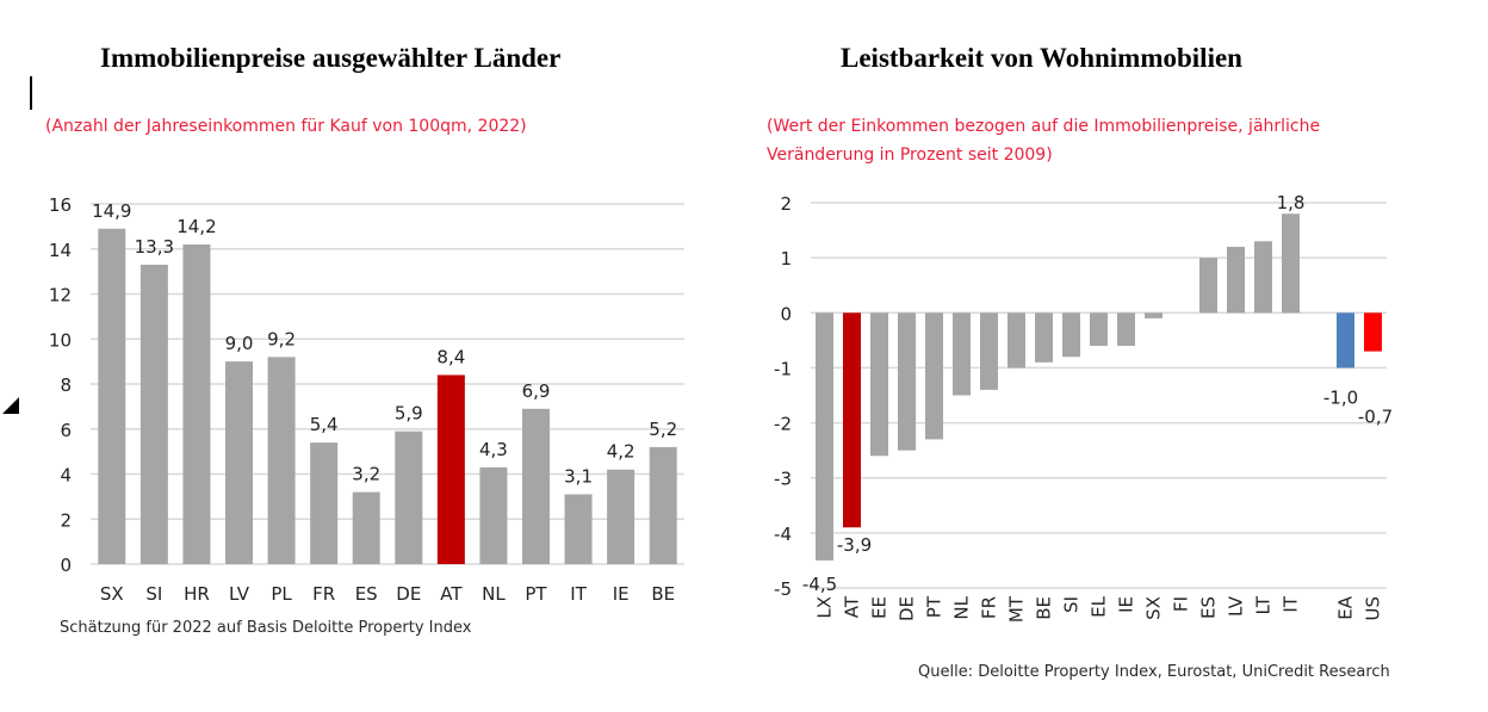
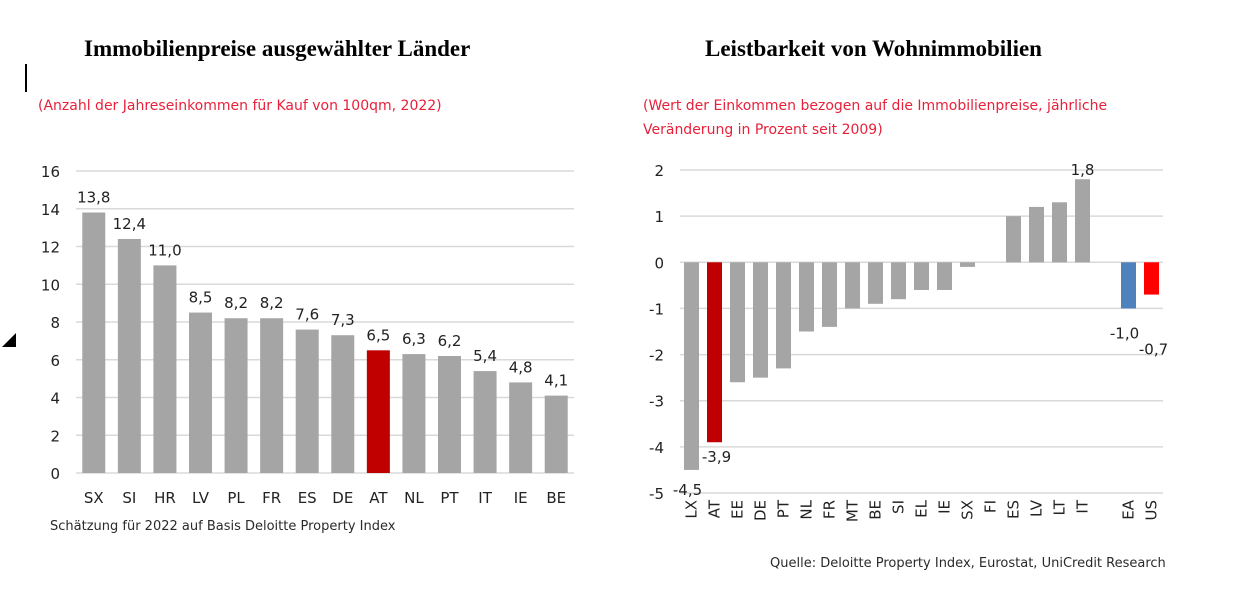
Immobilienpreise ausgewählter Länder/SX: 14,9 -> 13,8
Immobilienpreise ausgewählter Länder/SI: 13,3 -> 12,4
Immobilienpreise ausgewählter Länder/HR: 14,2 -> 11,0
Immobilienpreise ausgewählter Länder/LV: 9,0 -> 8,5
Immobilienpreise ausgewählter Länder/PL: 9,2 -> 8,2
Immobilienpreise ausgewählter Länder/FR: 5,4 -> 8,2
Immobilienpreise ausgewählter Länder/ES: 3,2 -> 7,6
Immobilienpreise ausgewählter Länder/DE: 5,9 -> 7,3
Immobilienpreise ausgewählter Länder/AT: 8,4 -> 6,5
Immobilienpreise ausgewählter Länder/NL: 4,3 -> 6,3
Immobilienpreise ausgewählter Länder/PT: 6,9 -> 6,2
Immobilienpreise ausgewählter Länder/IT: 3,1 -> 5,4
Immobilienpreise ausgewählter Länder/IE: 4,2 -> 4,8
Immobilienpreise ausgewählter Länder/BE: 5,2 -> 4,1
